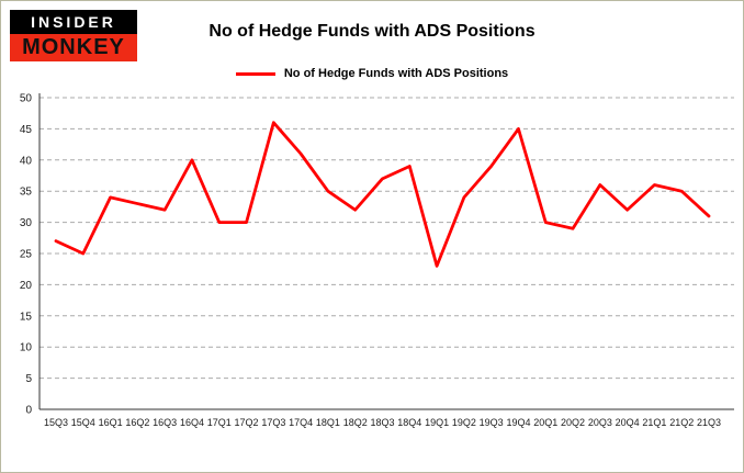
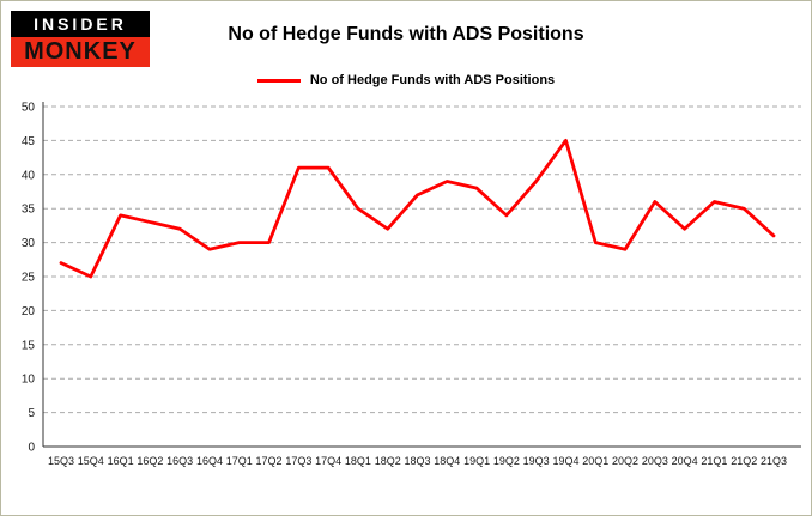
16Q4: 40 -> 29
17Q3: 46 -> 41
19Q1: 23 -> 38
